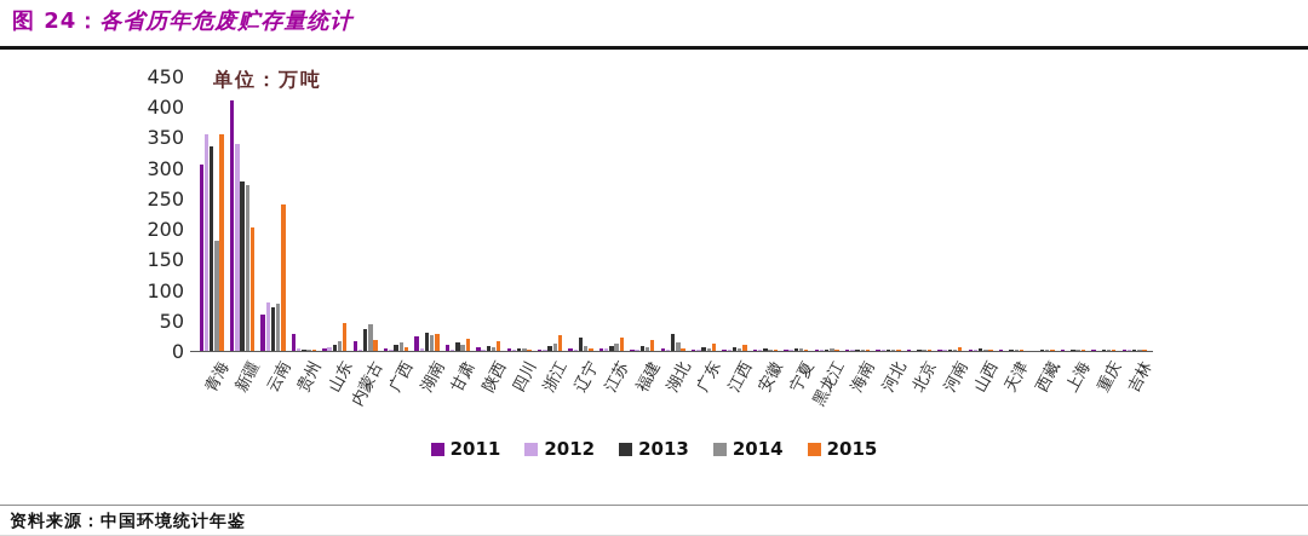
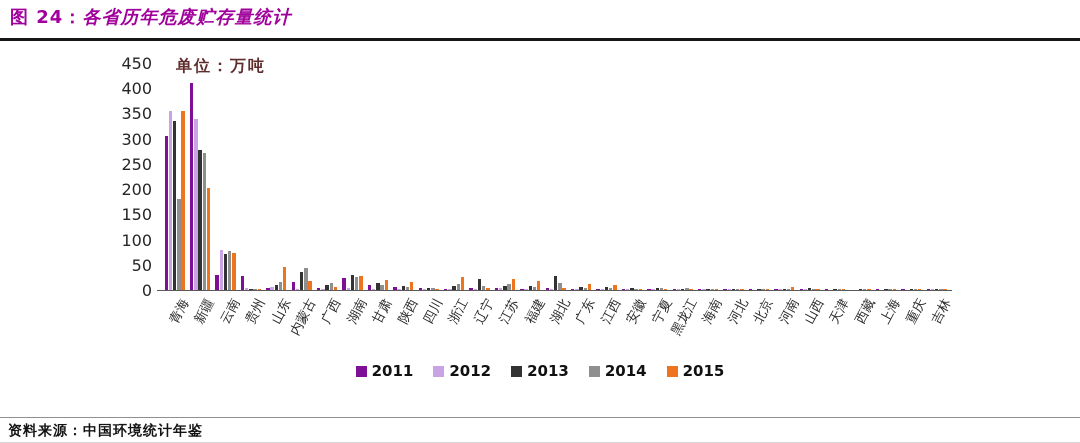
2011/云南: 60 -> 30
2015/云南: 240 -> 70
